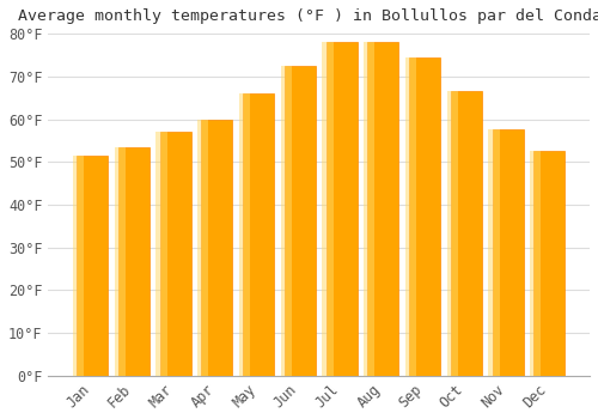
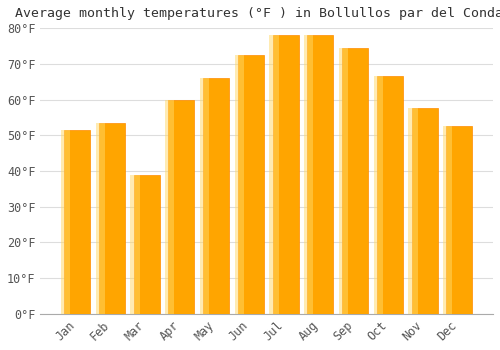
Mar: 57.0°F -> 39.0°F
